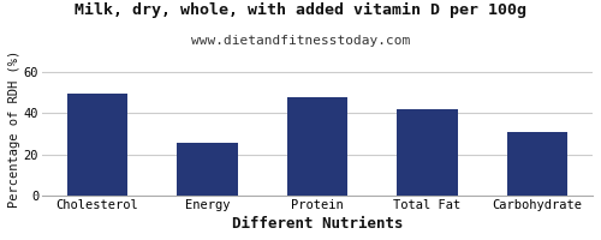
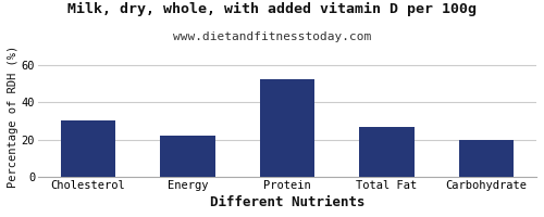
Cholesterol: 50 -> 30
Energy: 26 -> 22
Protein: 48 -> 52
Total Fat: 42 -> 27
Carbohydrate: 30 -> 20
